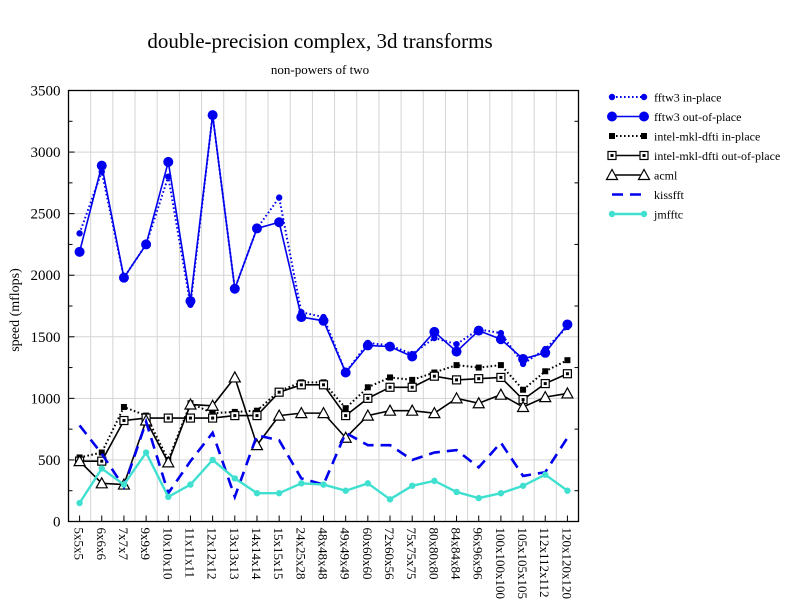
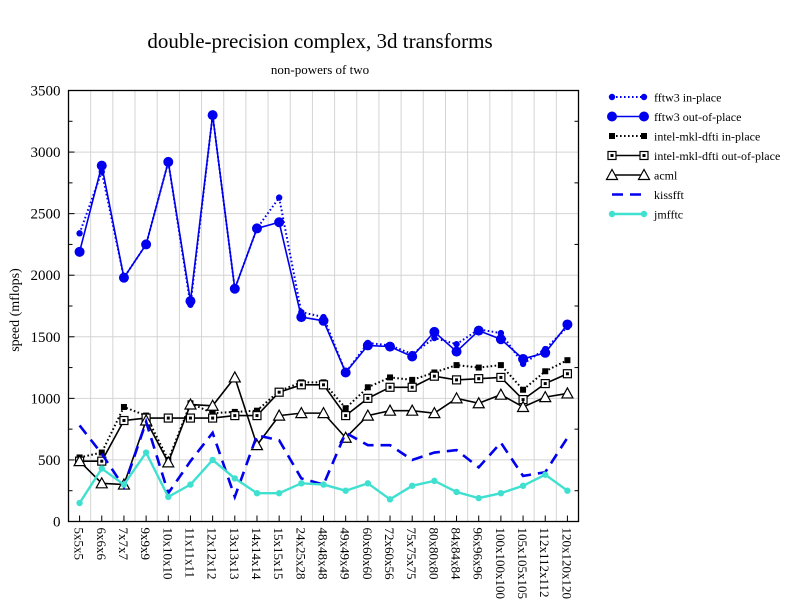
fftw3 in-place/10x10x10: 2800 -> 2920
